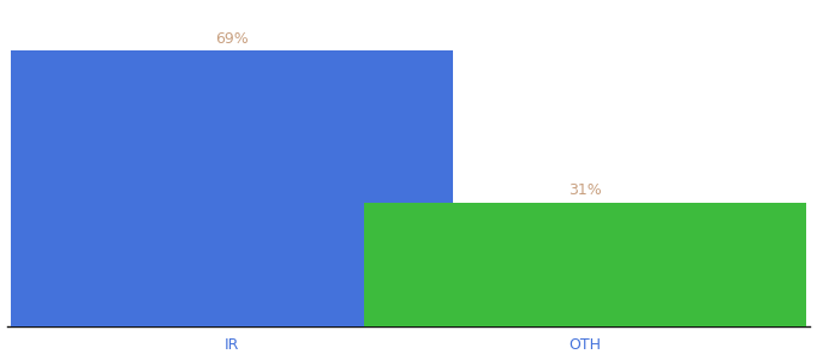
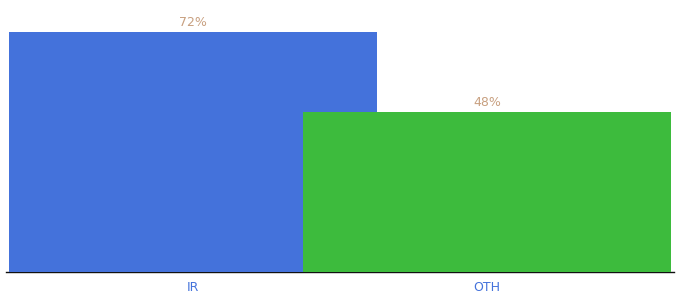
IR: 69% -> 72%
OTH: 31% -> 48%
